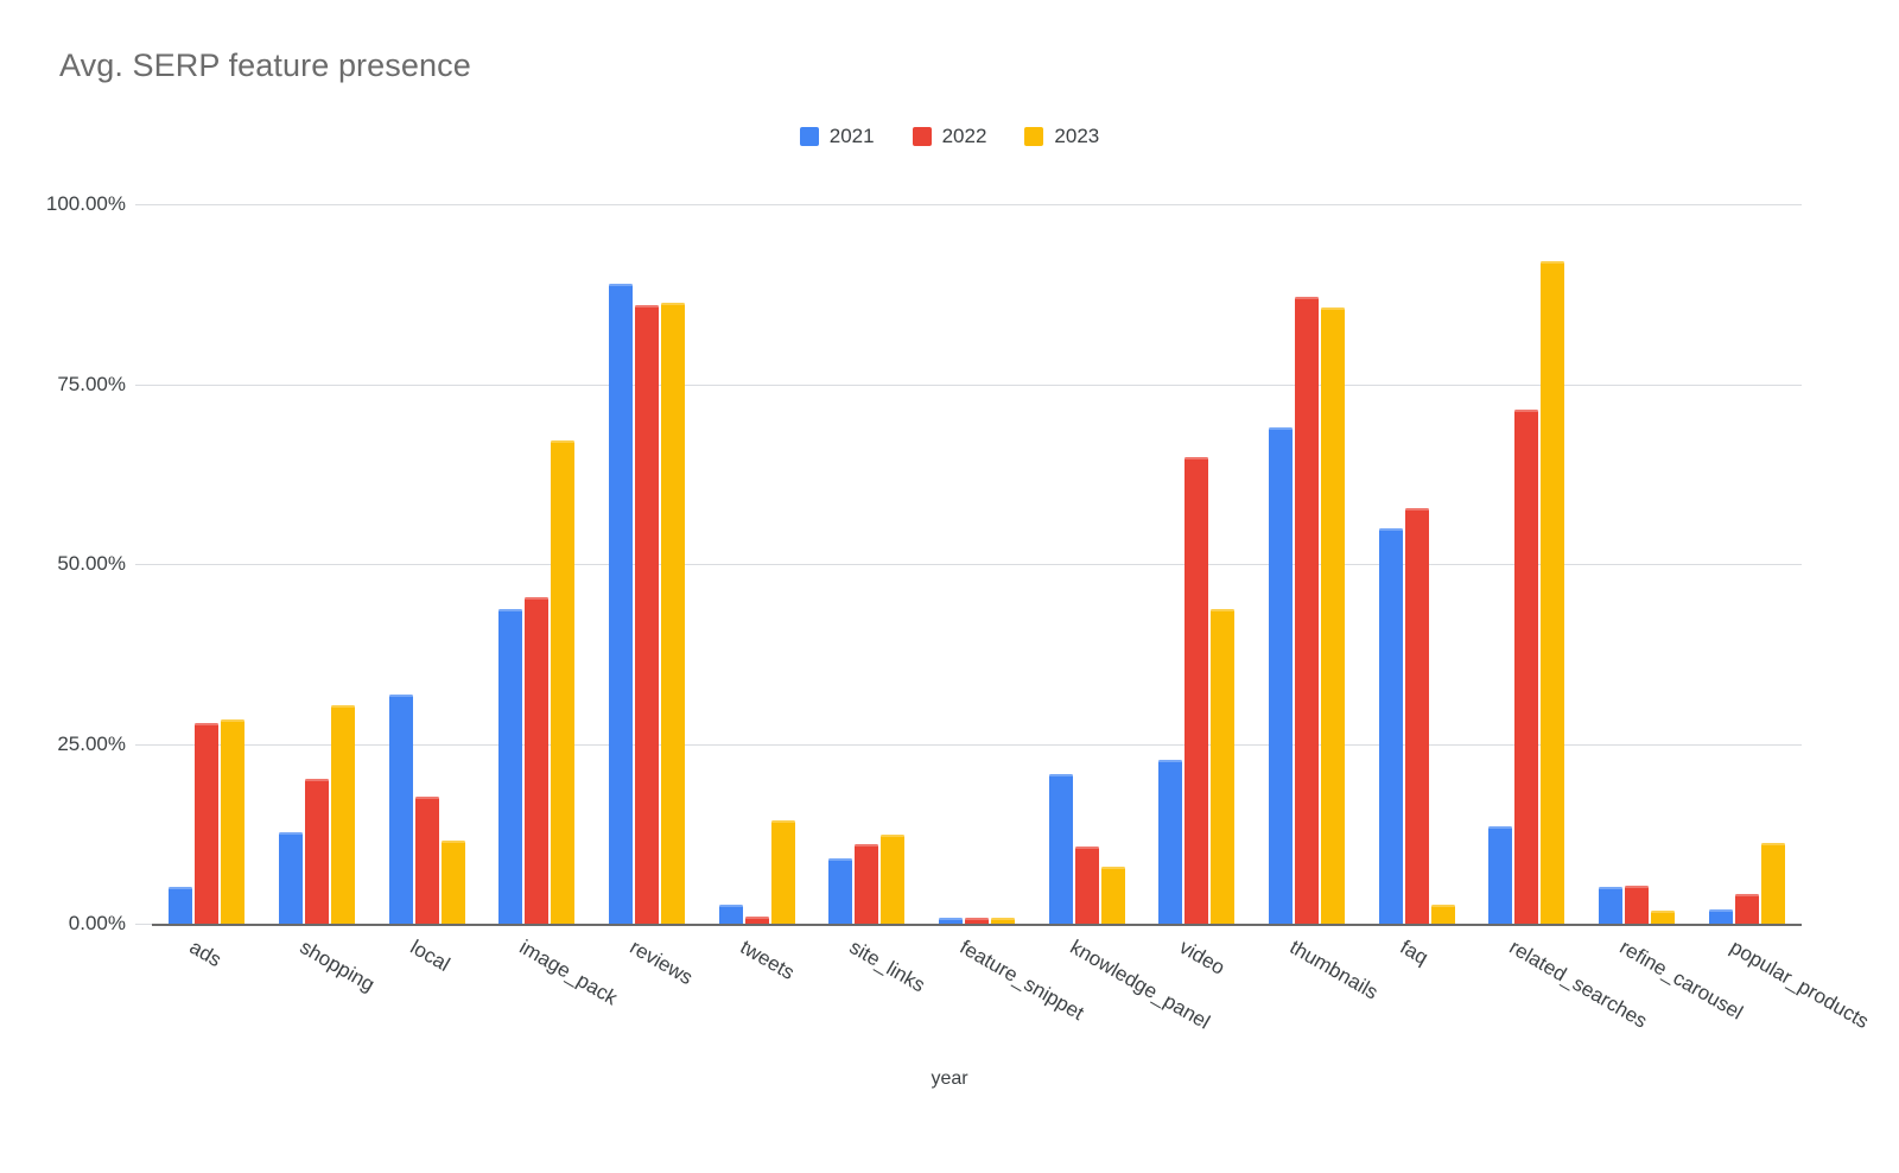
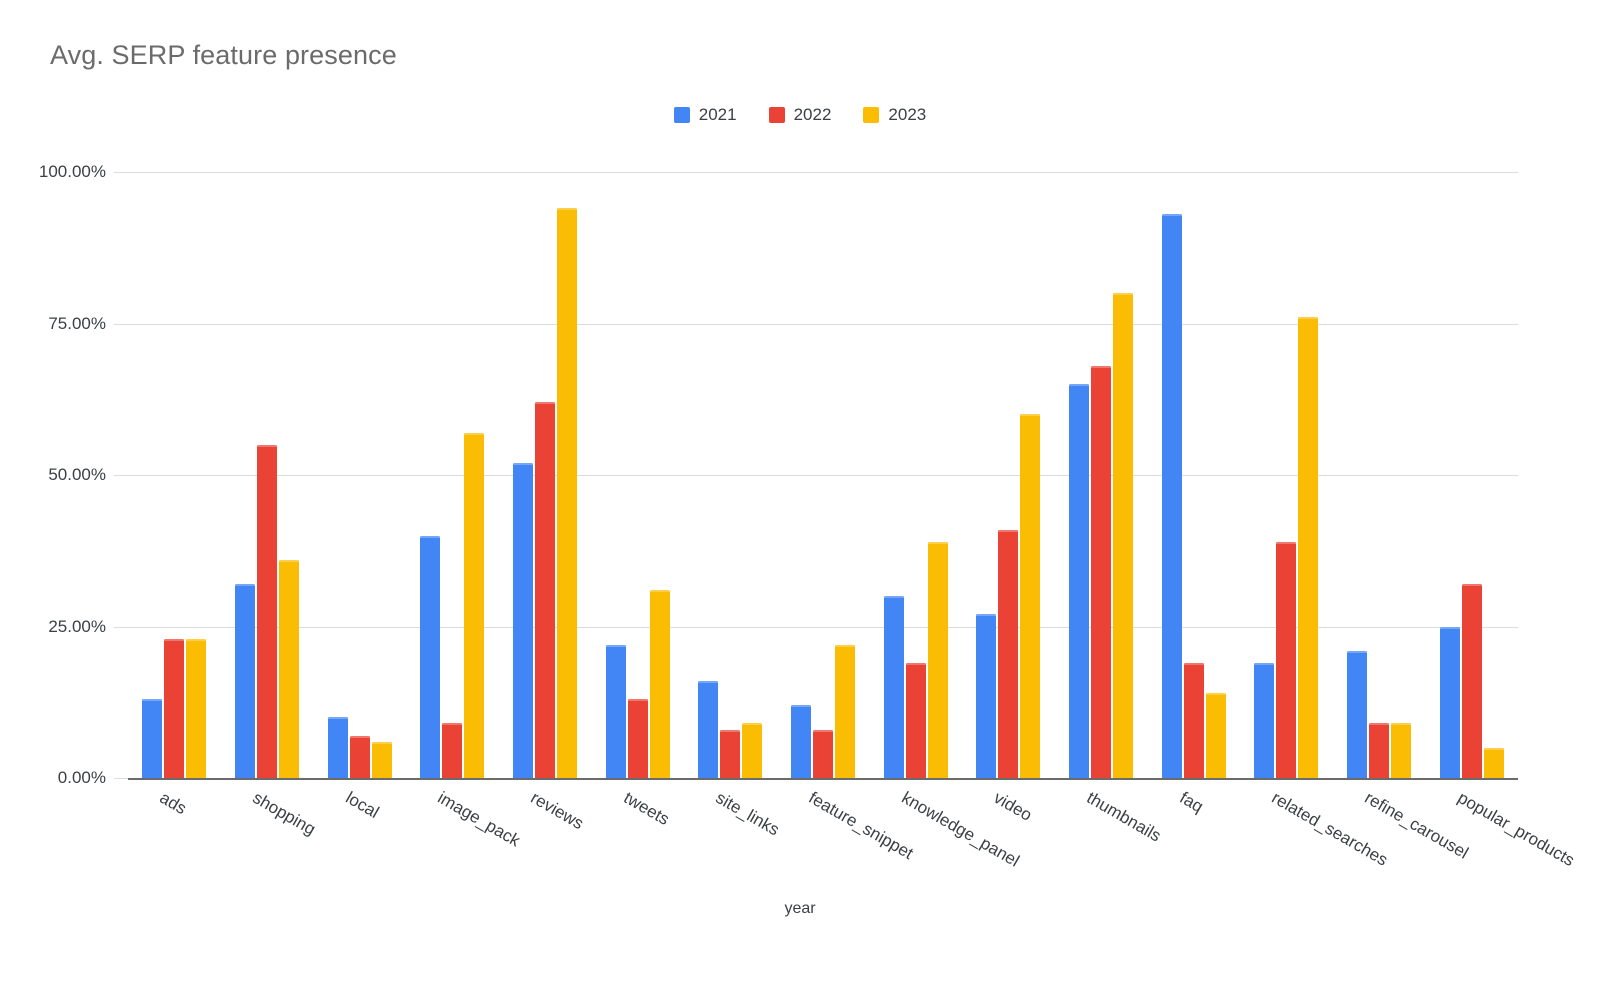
2021/ads: 5% -> 13%
2022/ads: 28% -> 23%
2023/ads: 28% -> 23%
2021/shopping: 13% -> 32%
2022/shopping: 20% -> 55%
2023/shopping: 30% -> 36%
2021/local: 32% -> 10%
2022/local: 18% -> 7%
2023/local: 12% -> 6%
2021/image_pack: 44% -> 40%
2022/image_pack: 45% -> 9%
2023/image_pack: 67% -> 57%
2021/reviews: 89% -> 52%
2022/reviews: 86% -> 62%
2023/reviews: 86% -> 94%
2021/tweets: 3% -> 22%
2022/tweets: 1% -> 13%
2023/tweets: 14% -> 31%
2021/site_links: 9% -> 16%
2022/site_links: 11% -> 8%
2023/site_links: 12% -> 9%
2021/feature_snippet: 1% -> 12%
2022/feature_snippet: 1% -> 8%
2023/feature_snippet: 1% -> 22%
2021/knowledge_panel: 21% -> 30%
2022/knowledge_panel: 11% -> 19%
2023/knowledge_panel: 8% -> 39%
2021/video: 23% -> 27%
2022/video: 65% -> 41%
2023/video: 44% -> 60%
2021/thumbnails: 69% -> 65%
2022/thumbnails: 87% -> 68%
2023/thumbnails: 86% -> 80%
2021/faq: 55% -> 93%
2022/faq: 58% -> 19%
2023/faq: 3% -> 14%
2021/related_searches: 14% -> 19%
2022/related_searches: 72% -> 39%
2023/related_searches: 92% -> 76%
2021/refine_carousel: 5% -> 21%
2022/refine_carousel: 5% -> 9%
2023/refine_carousel: 2% -> 9%
2021/popular_products: 2% -> 25%
2022/popular_products: 4% -> 32%
2023/popular_products: 11% -> 5%
